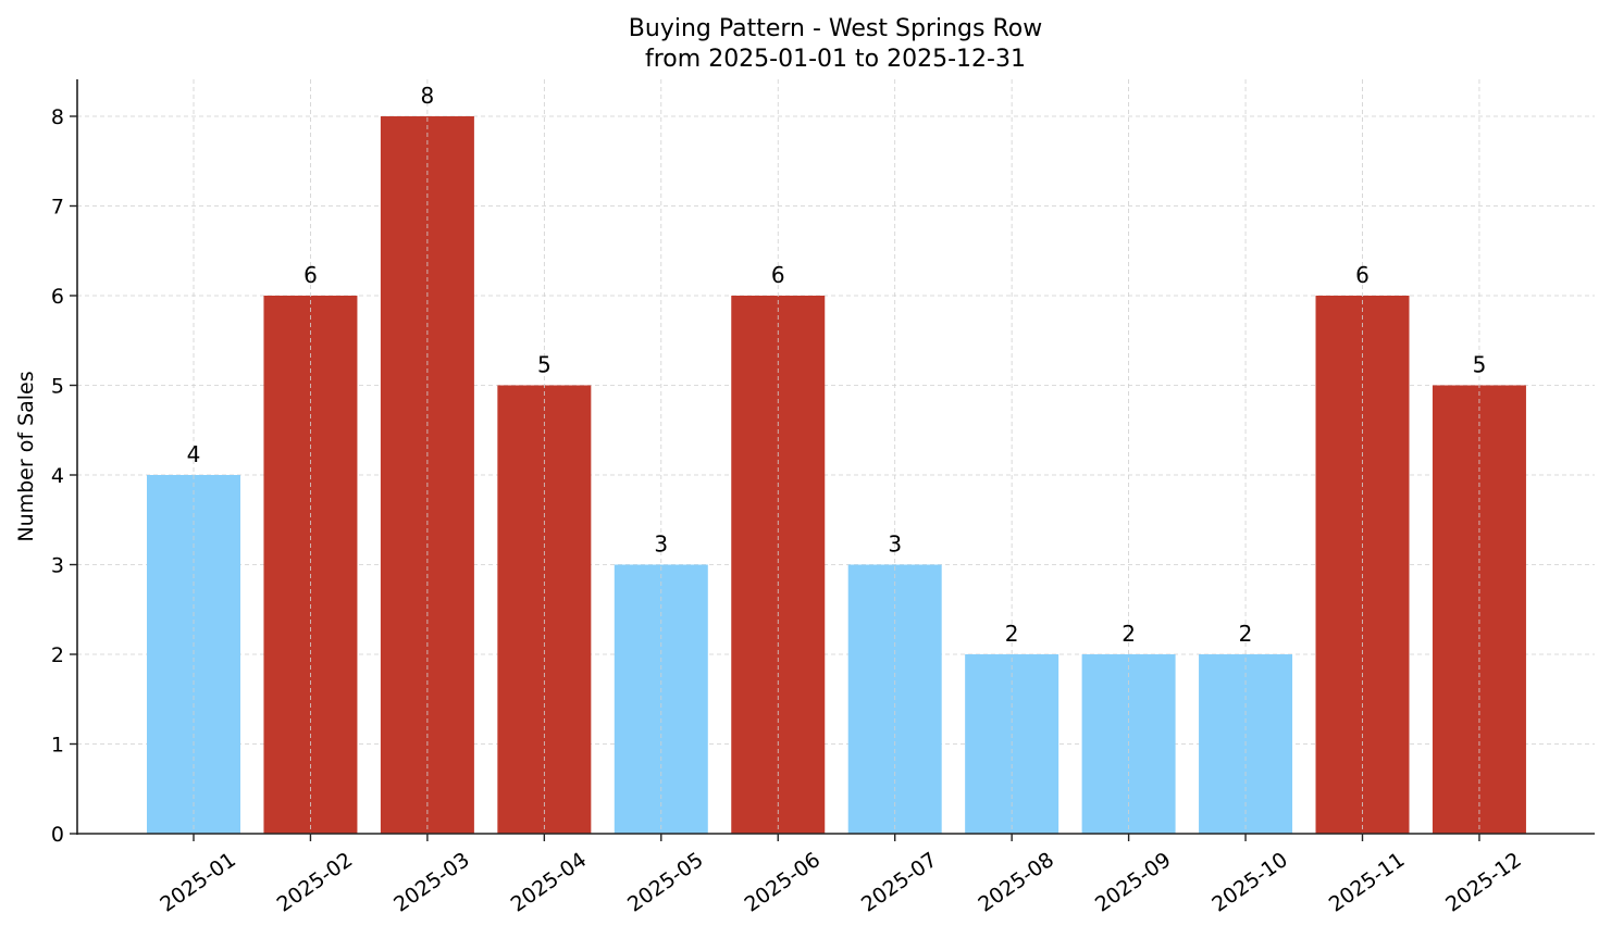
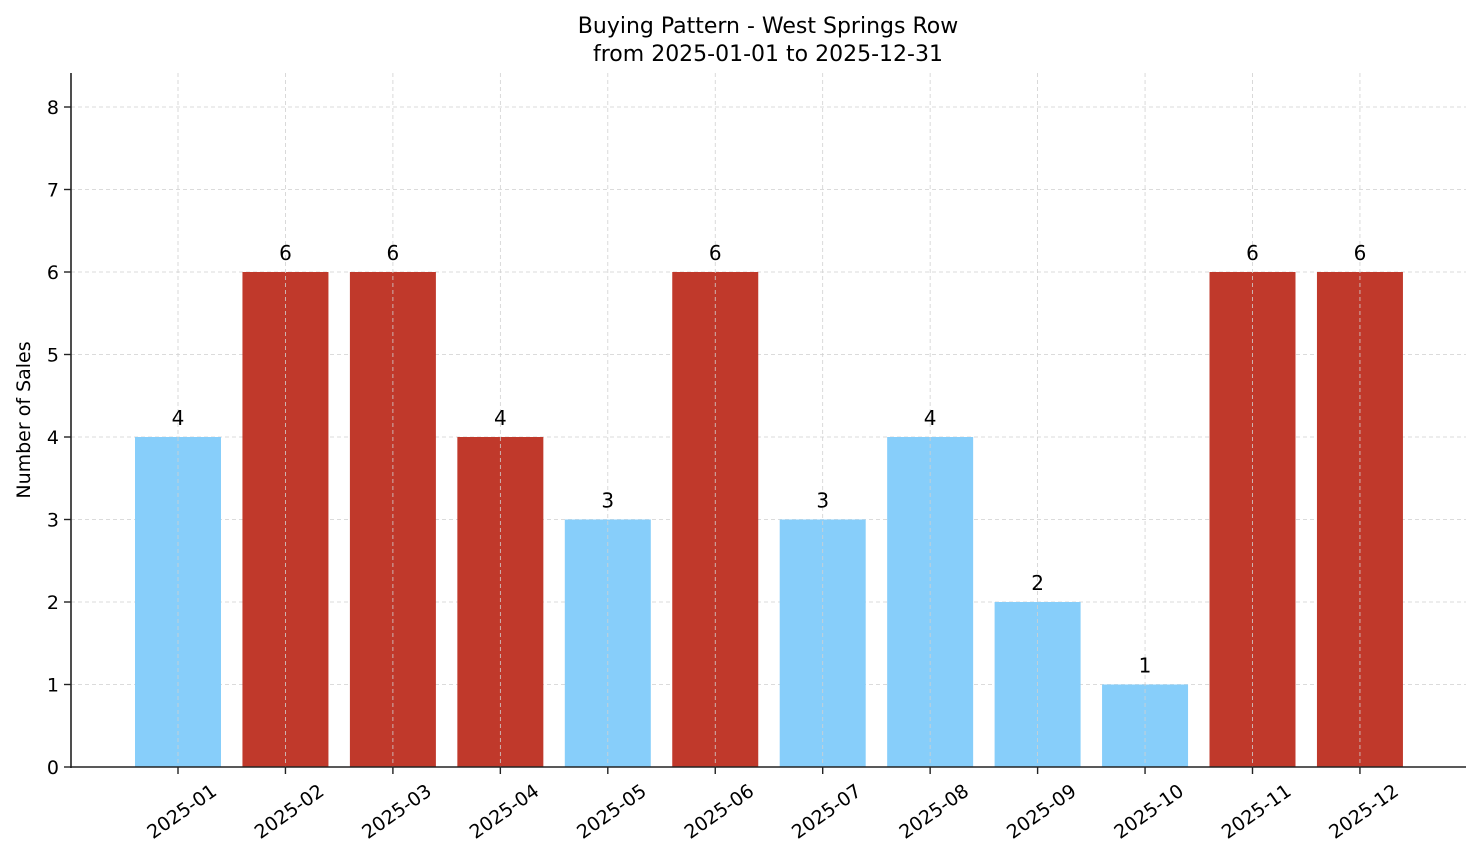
2025-03: 8 -> 6
2025-04: 5 -> 4
2025-08: 2 -> 4
2025-10: 2 -> 1
2025-12: 5 -> 6
